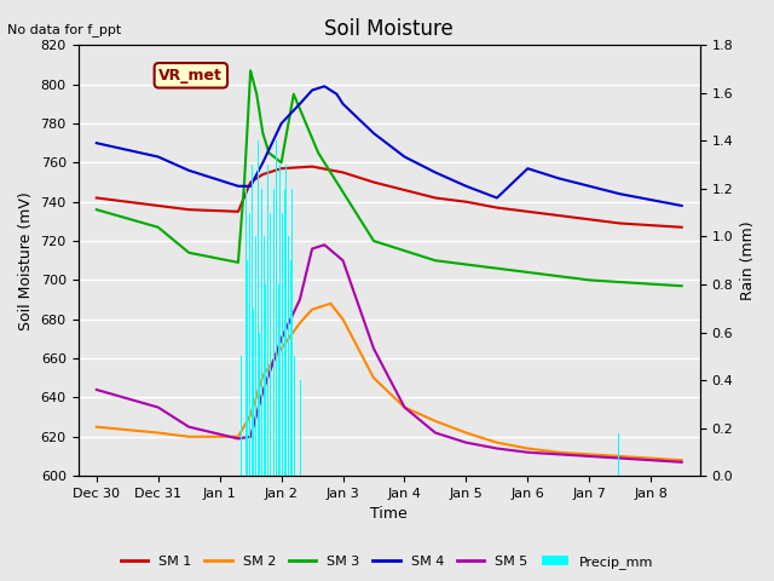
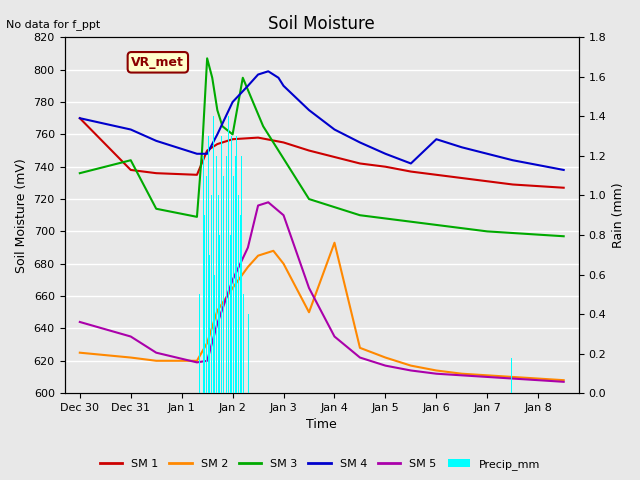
SM 1/Dec 30: 742 -> 770
SM 3/Dec 31: 727 -> 744
SM 2/Jan 4: 635 -> 693
